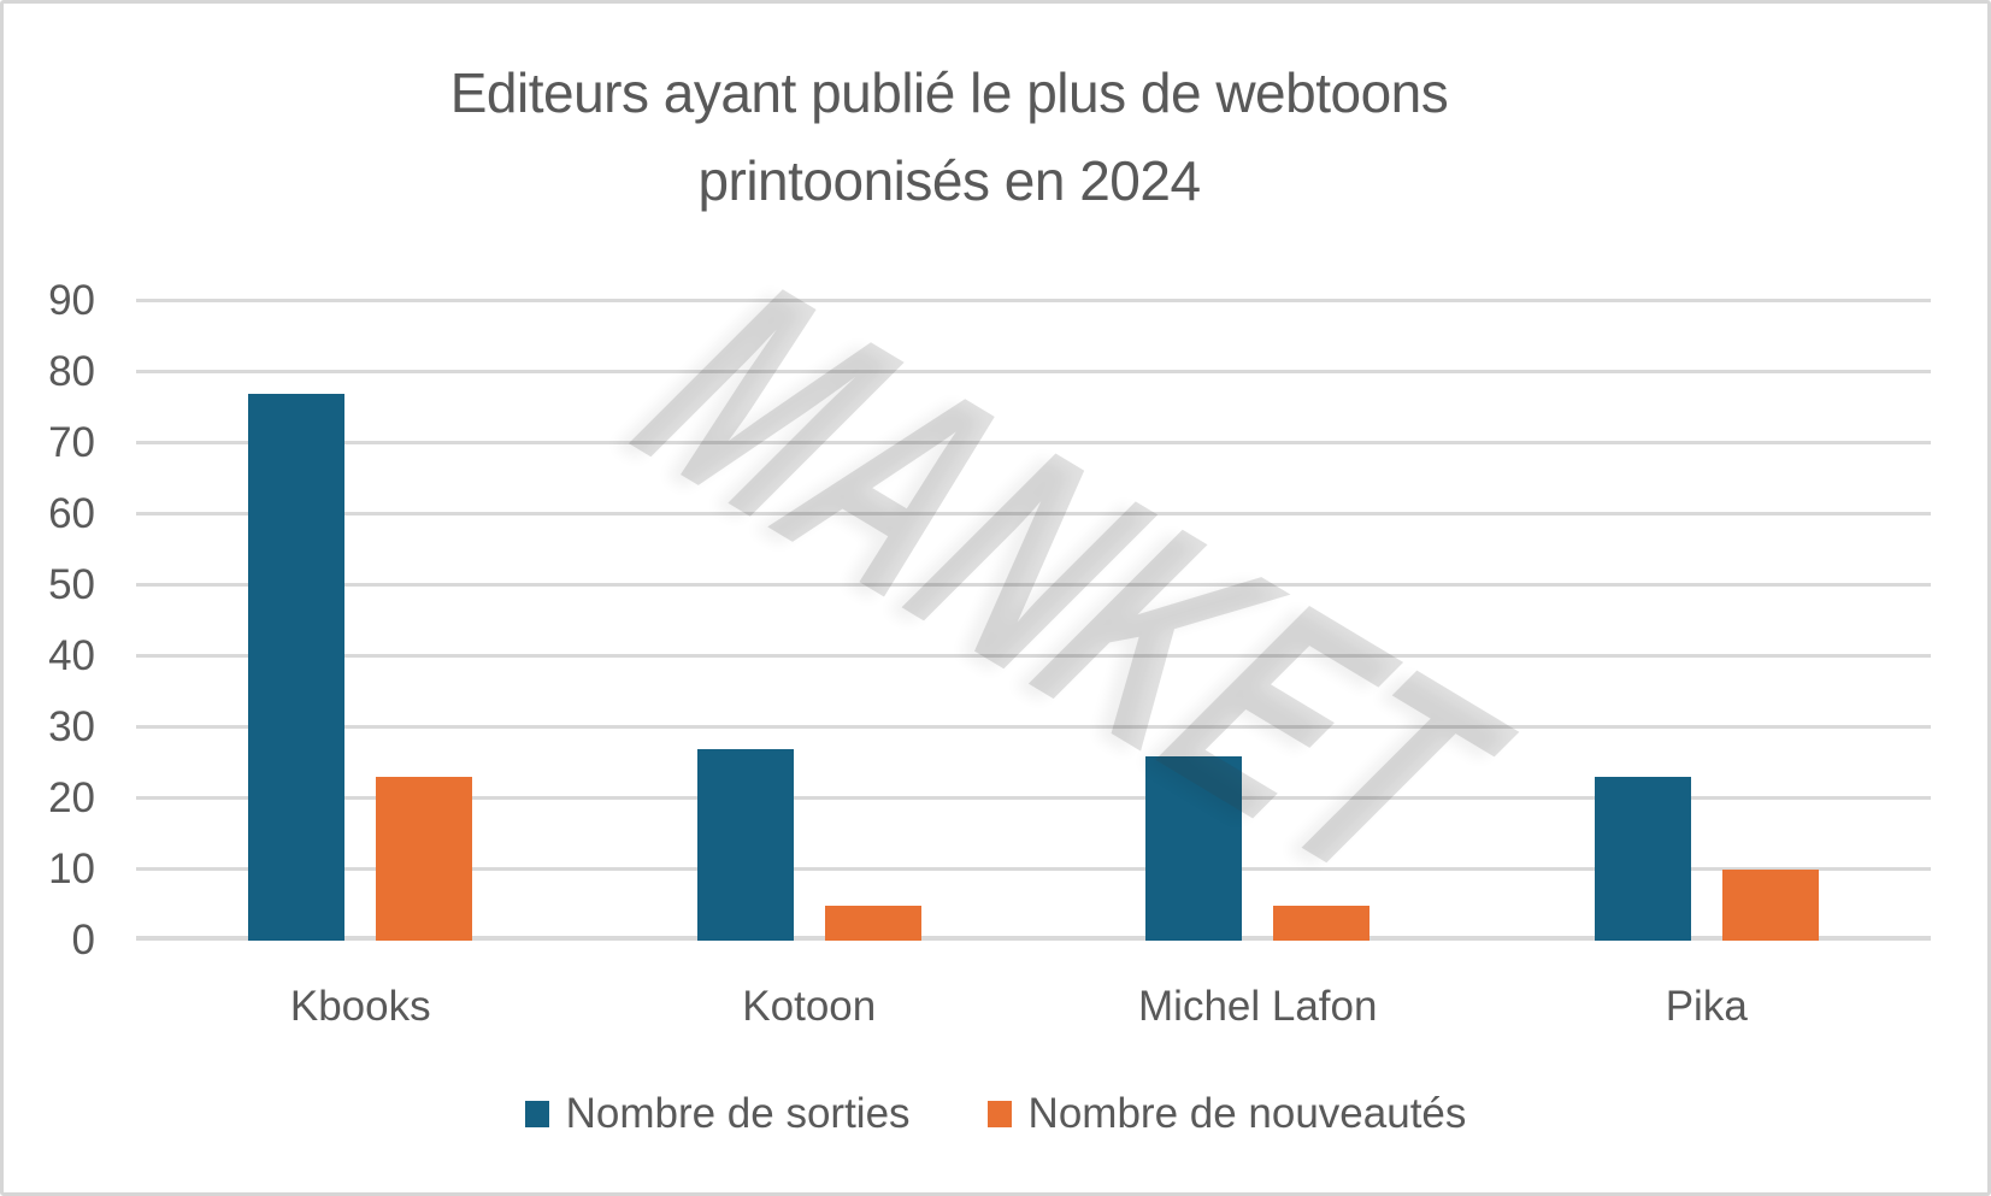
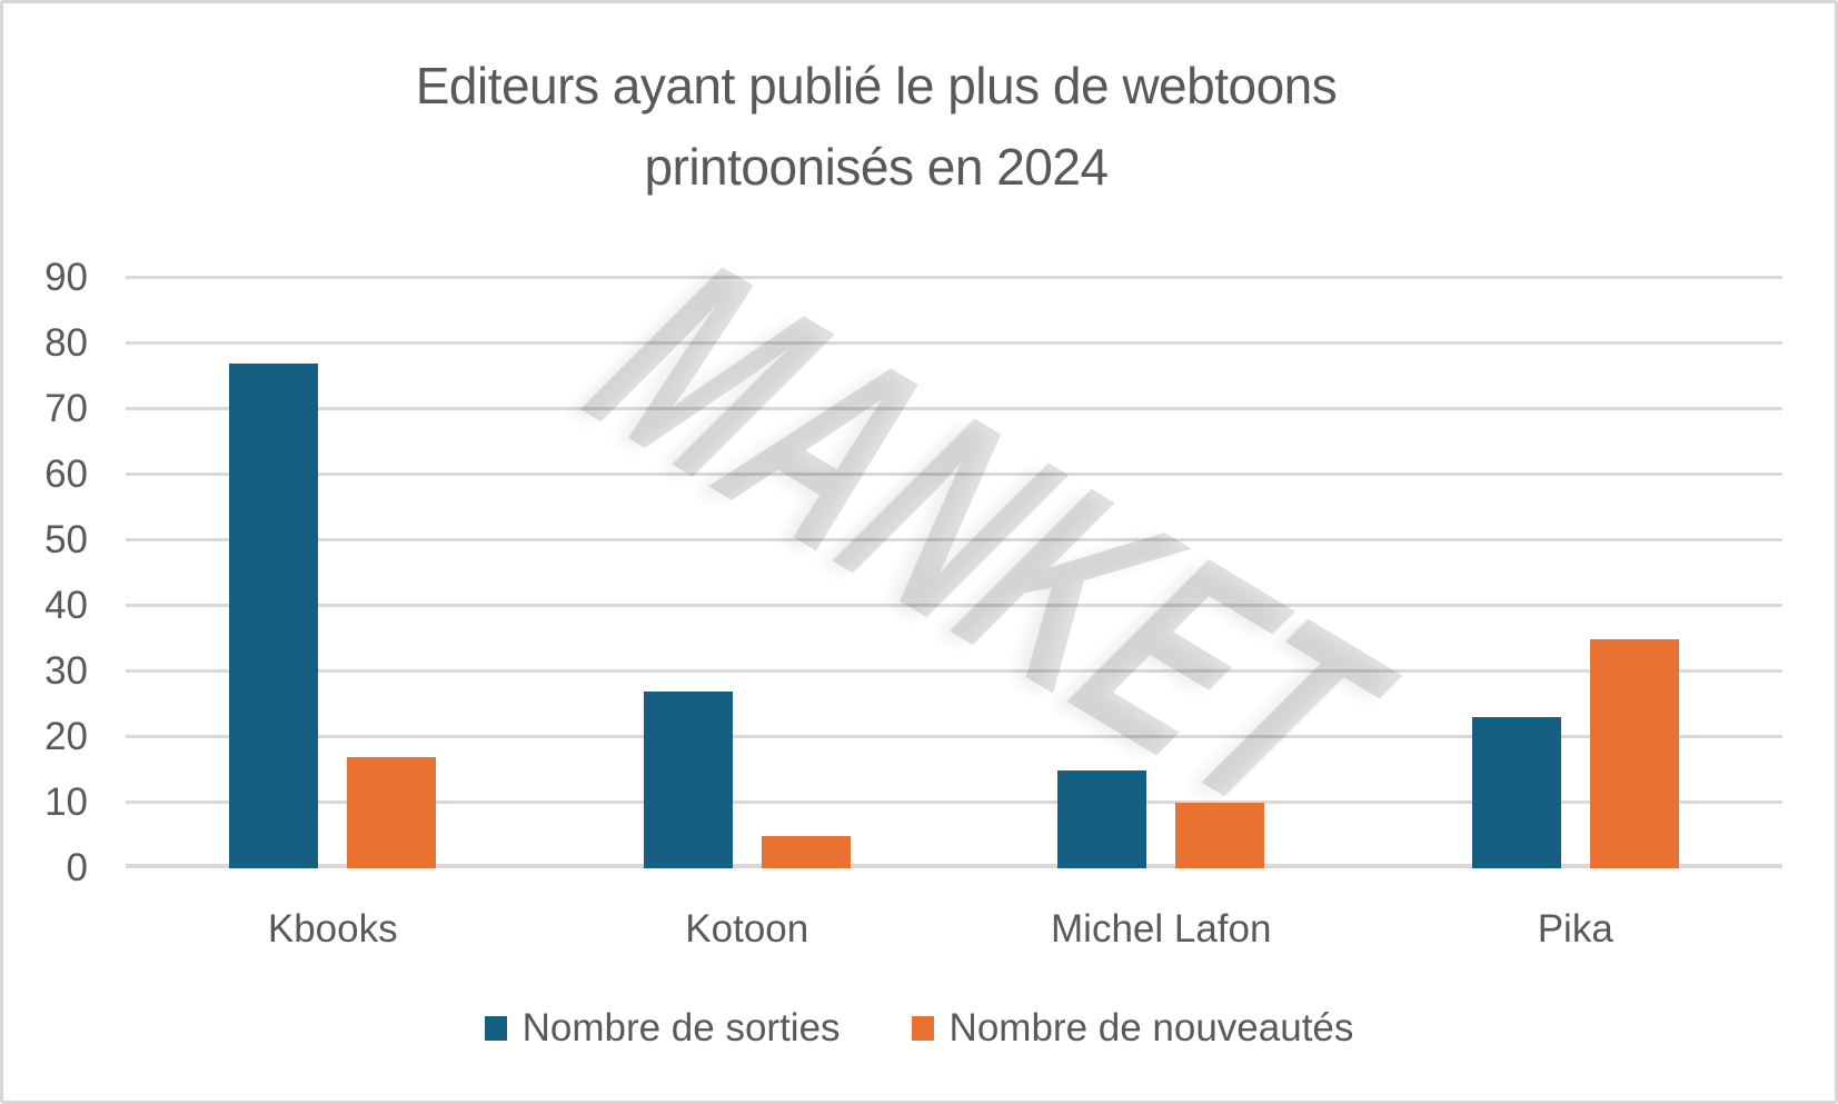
Nombre de nouveautés/Kbooks: 23 -> 17
Nombre de sorties/Michel Lafon: 26 -> 15
Nombre de nouveautés/Michel Lafon: 5 -> 10
Nombre de nouveautés/Pika: 10 -> 35
